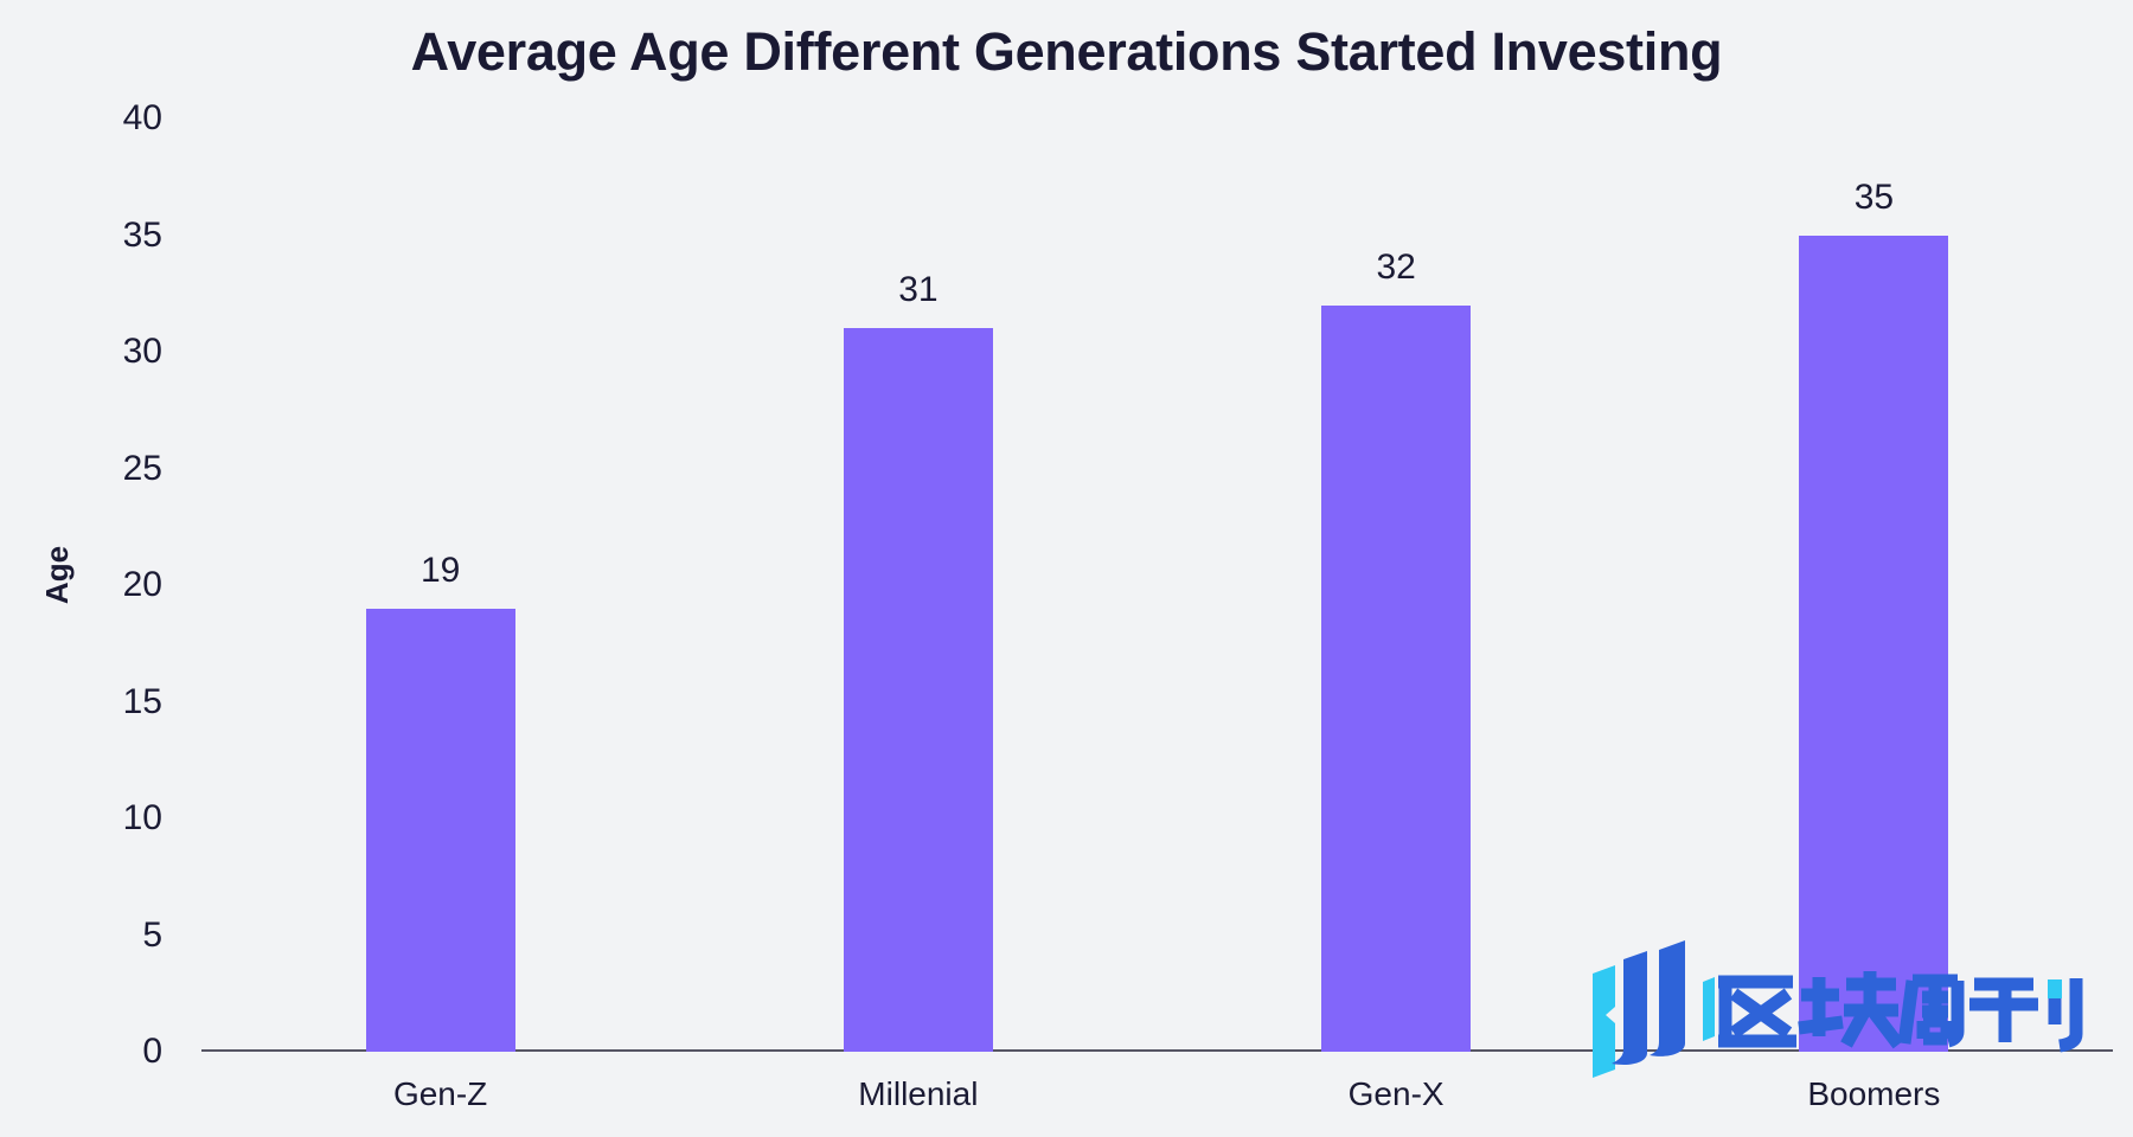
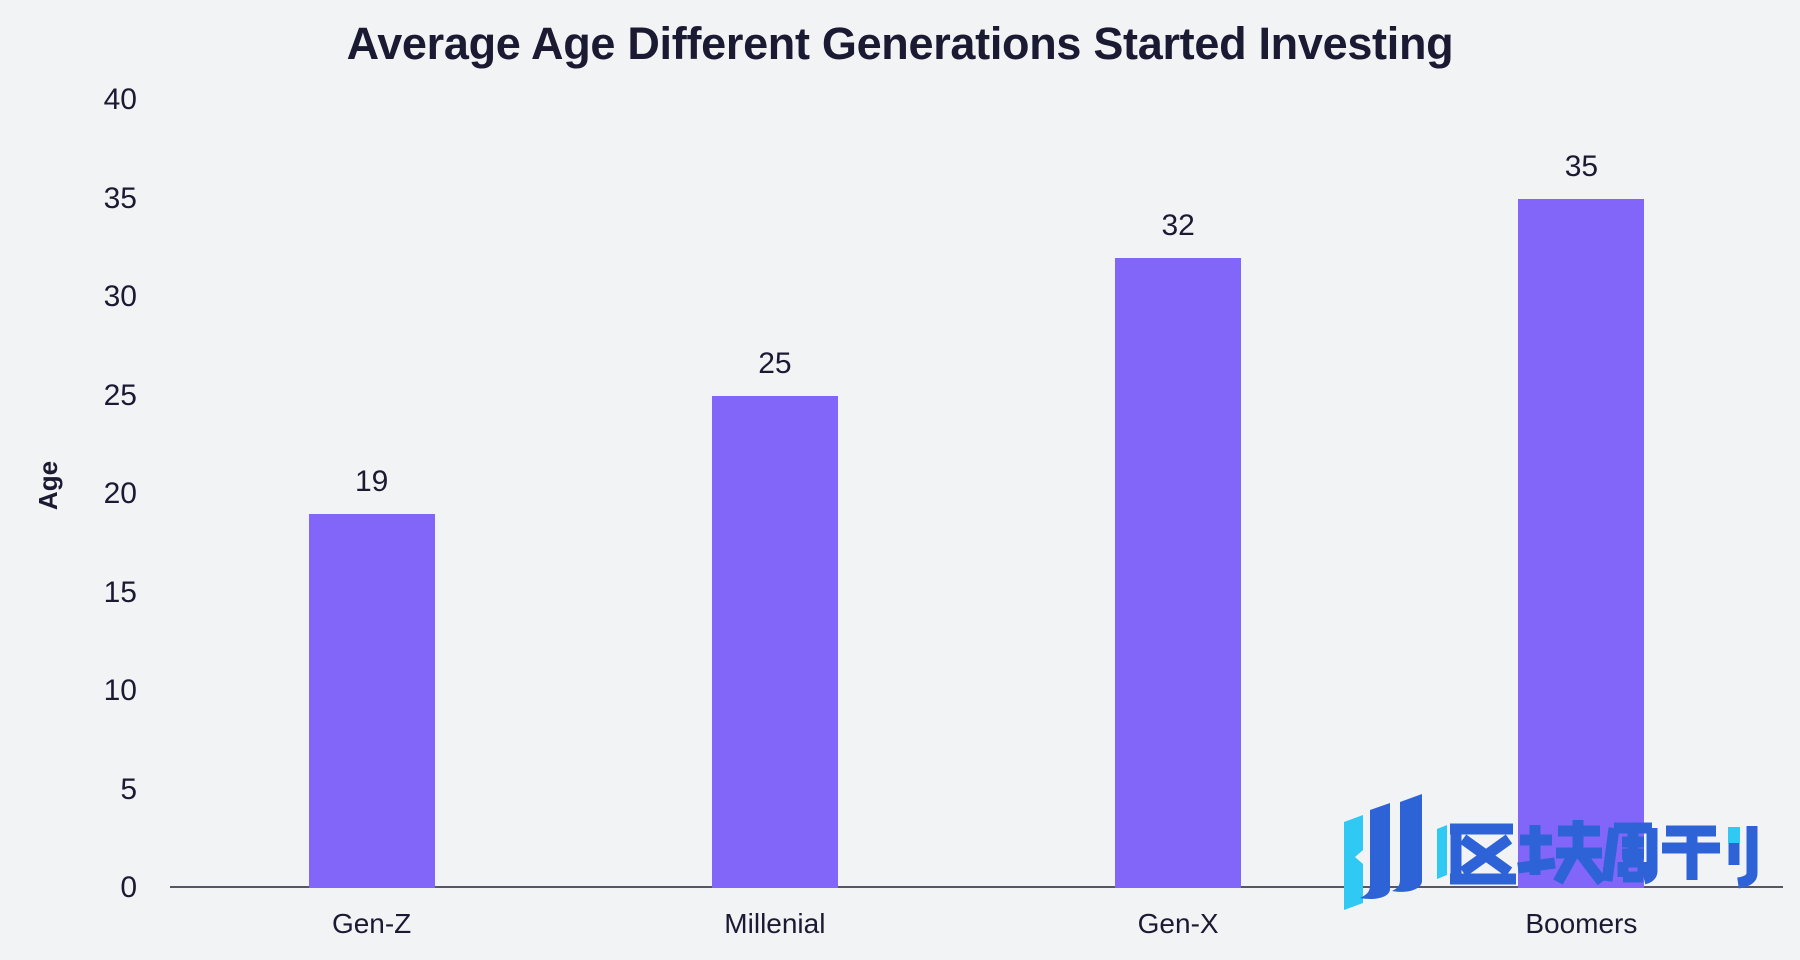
Millenial: 31 -> 25
